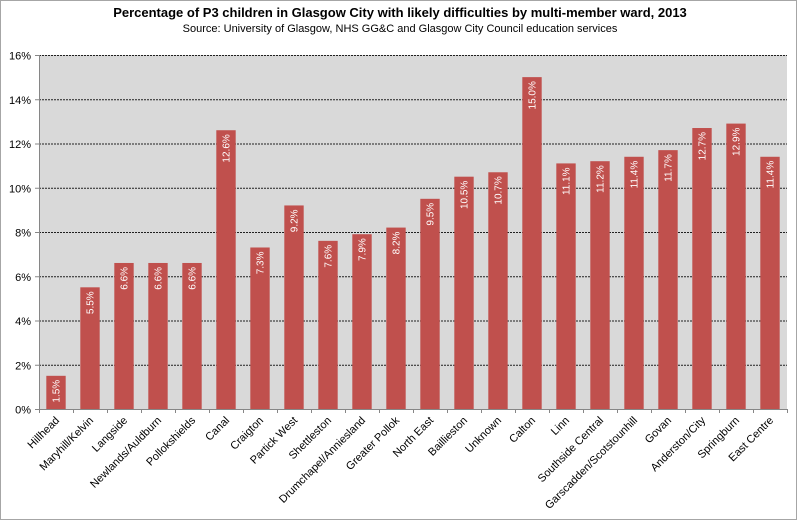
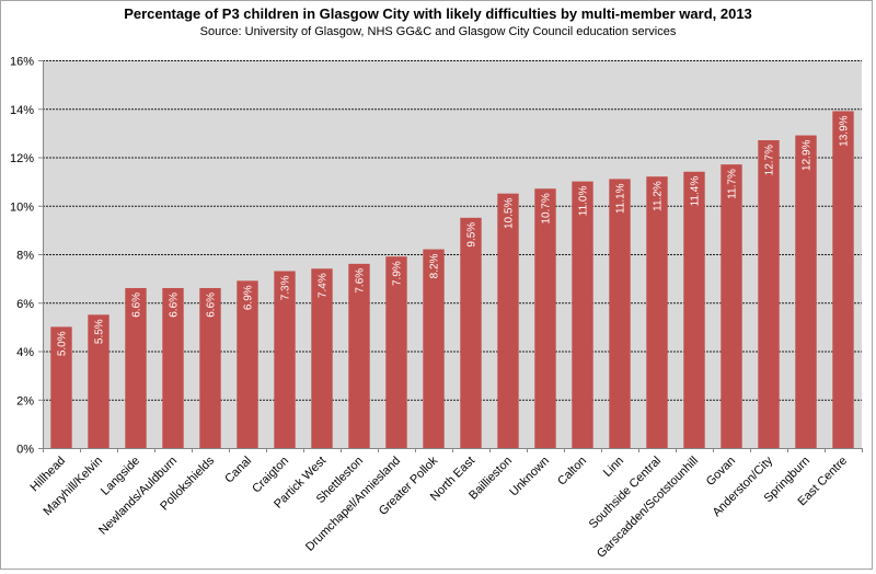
Hillhead: 1.5% -> 5.0%
Canal: 12.6% -> 6.9%
Partick West: 9.2% -> 7.4%
Calton: 15.0% -> 11.0%
East Centre: 11.4% -> 13.9%
